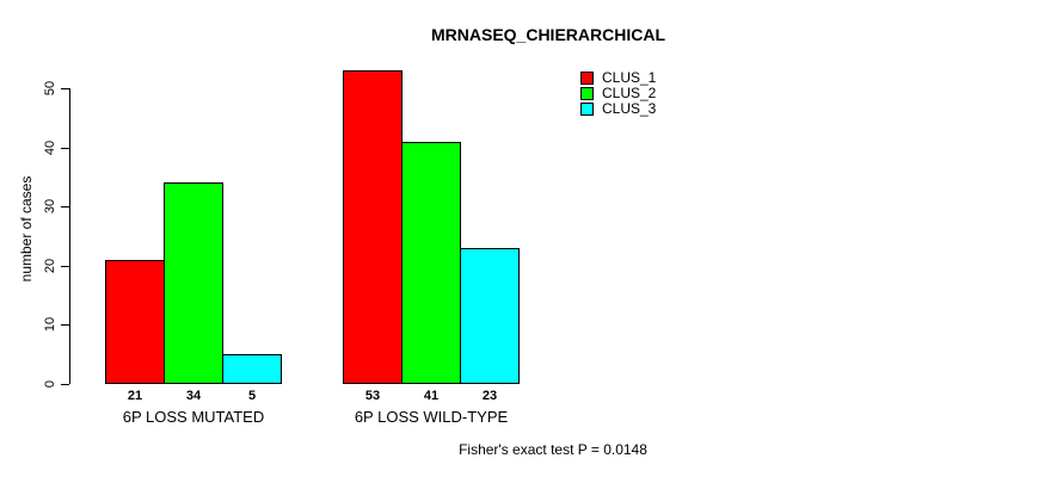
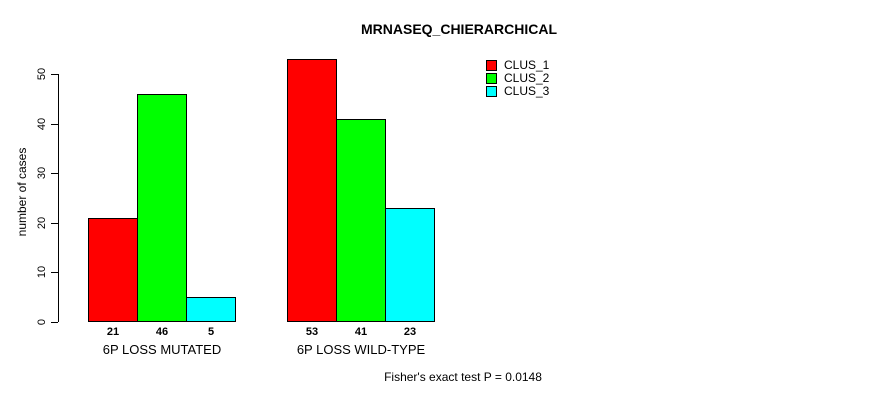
CLUS_2/6P LOSS MUTATED: 34 -> 46
